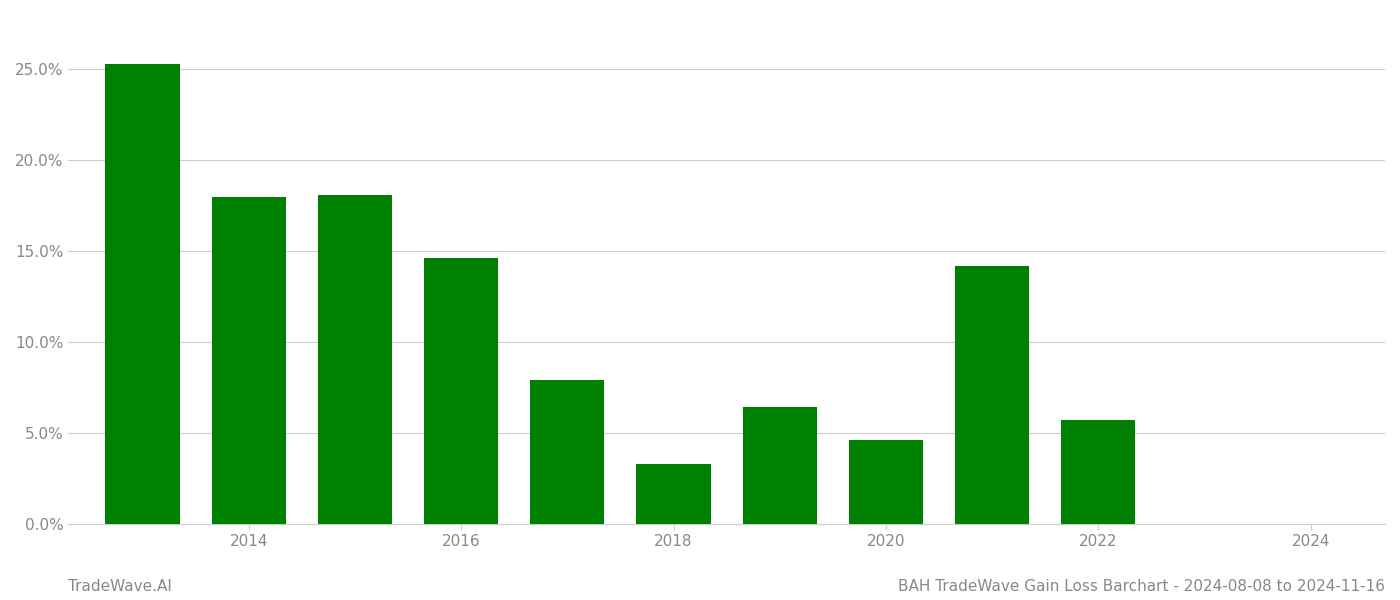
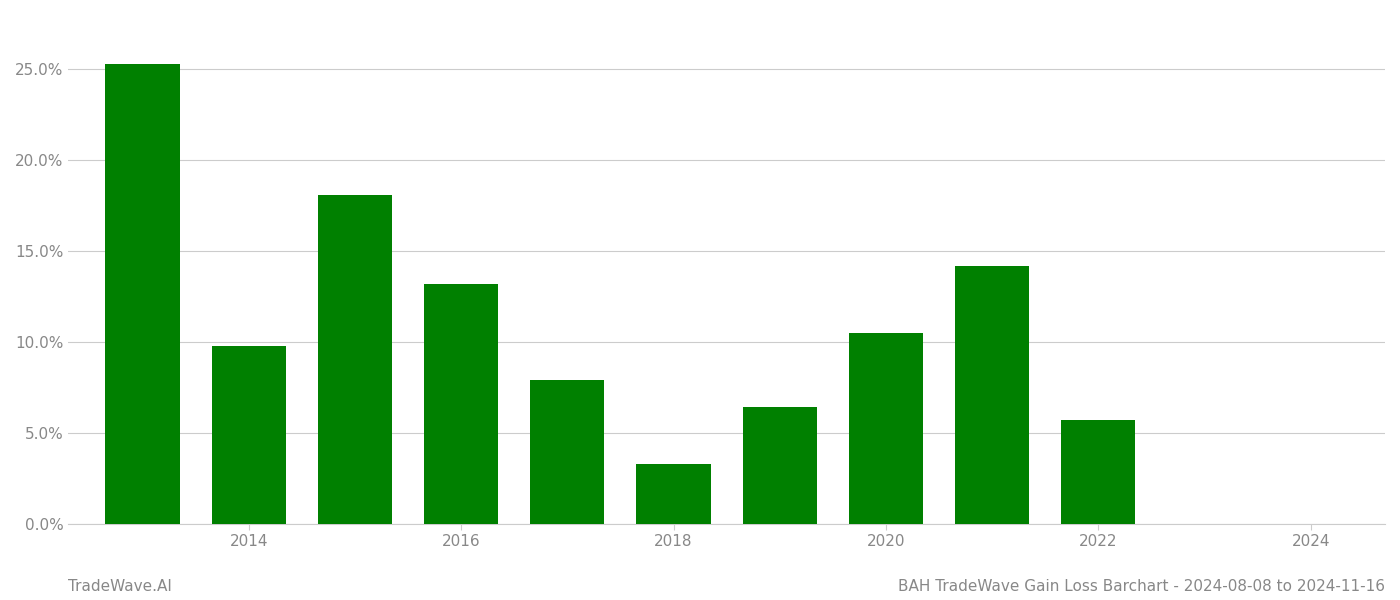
2014: 18.0% -> 9.8%
2016: 14.6% -> 13.2%
2020: 4.6% -> 10.5%
